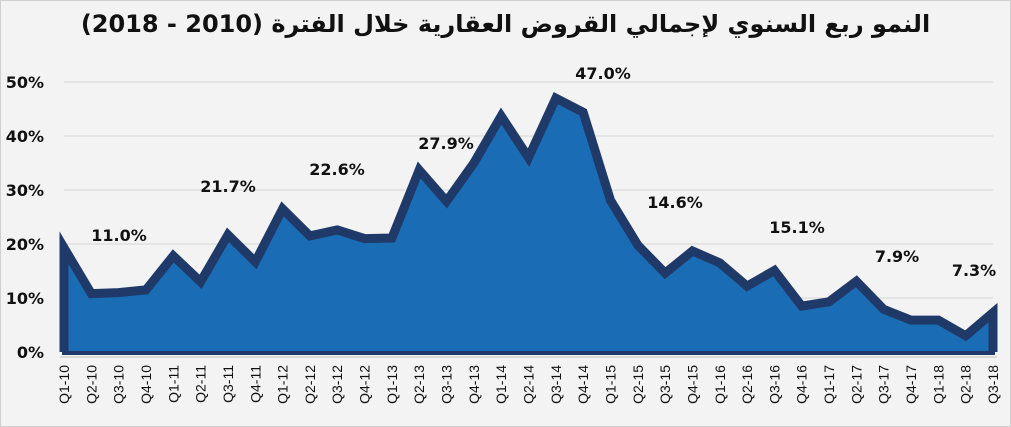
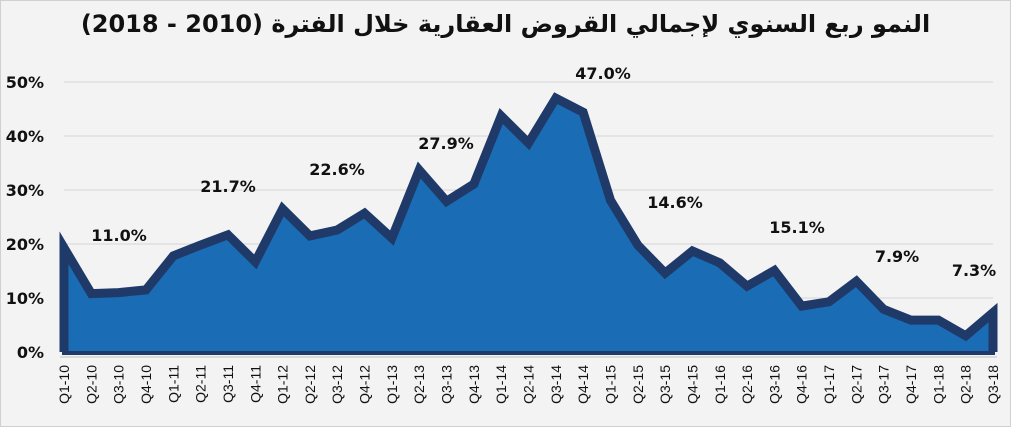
Q2-11: 13% -> 20%
Q4-12: 21% -> 26%
Q4-13: 35% -> 31%
Q2-14: 36% -> 39%
